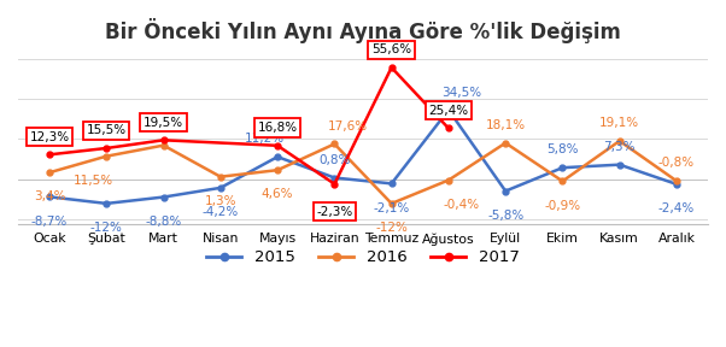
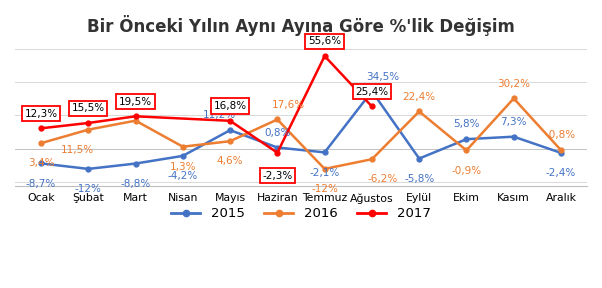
2016/Ağustos: -0,4% -> -6,2%
2016/Eylül: 18,1% -> 22,4%
2016/Kasım: 19,1% -> 30,2%
